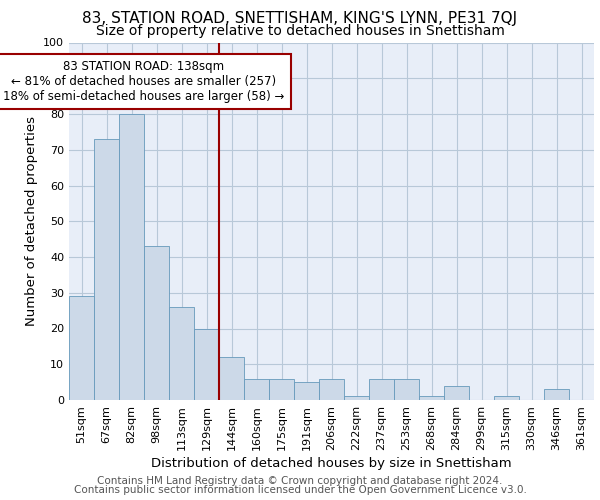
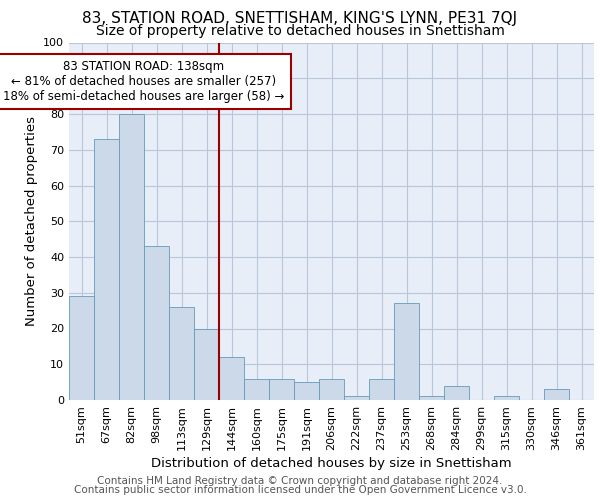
253sqm: 6 -> 27
